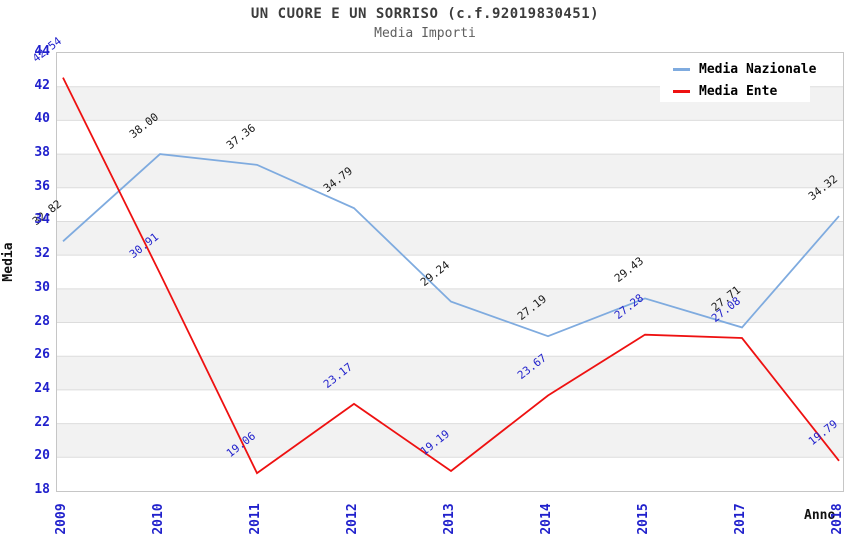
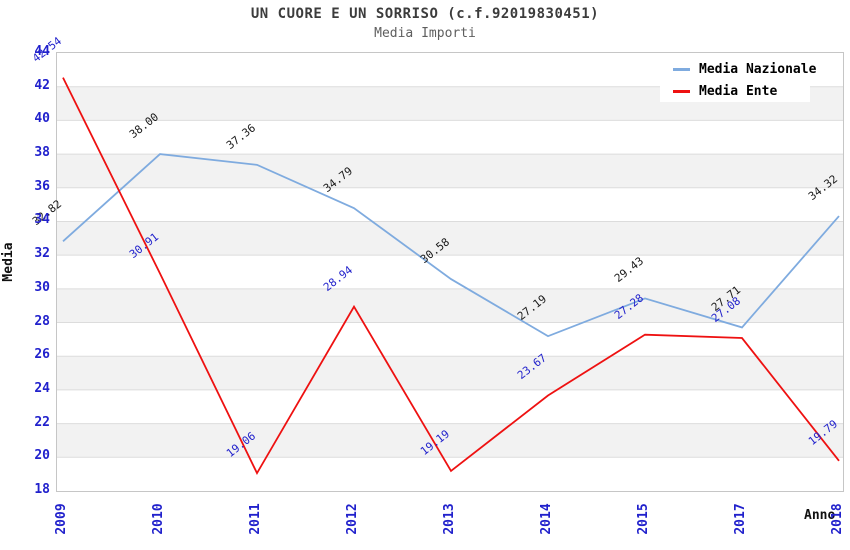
Media Ente/2012: 23.17 -> 28.94
Media Nazionale/2013: 29.24 -> 30.58
